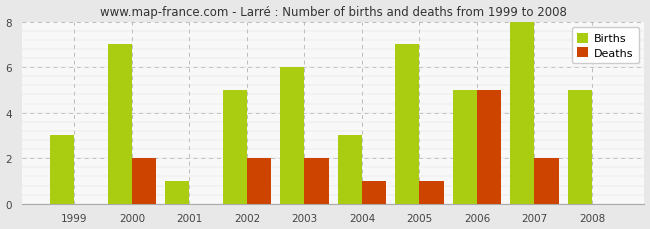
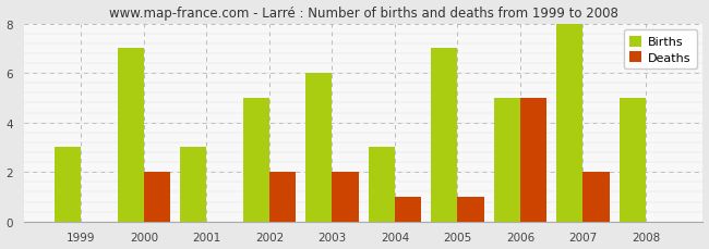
Births/2001: 1 -> 3
